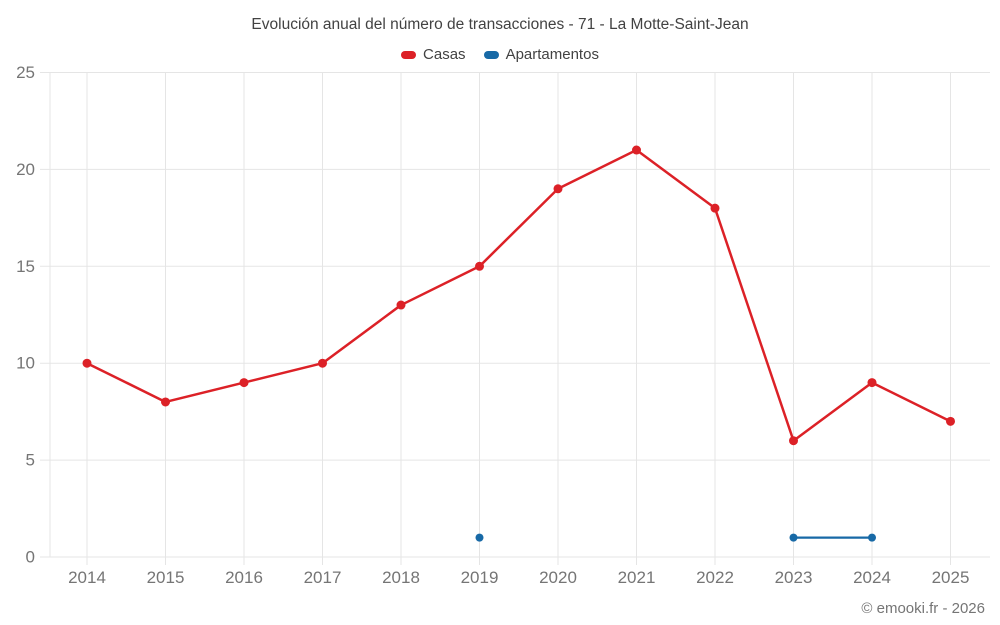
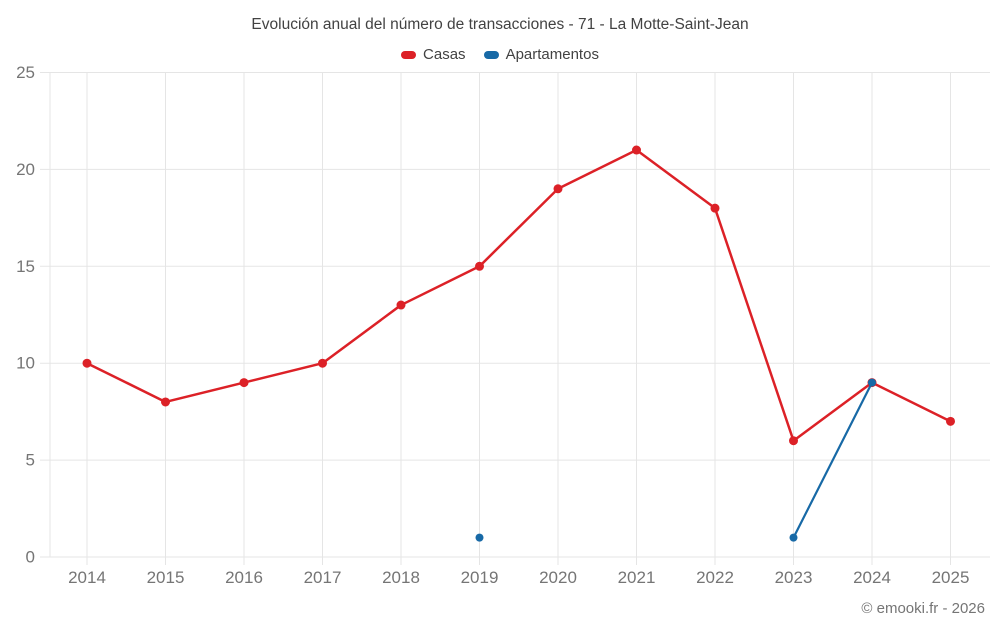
Apartamentos/2024: 1 -> 9
